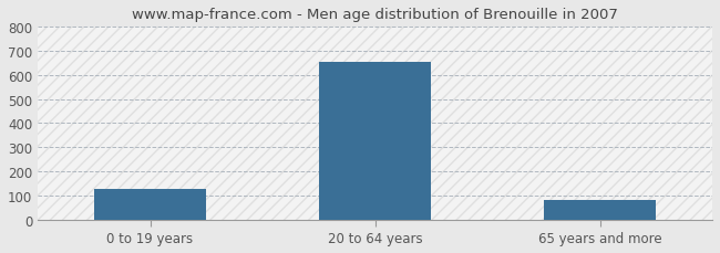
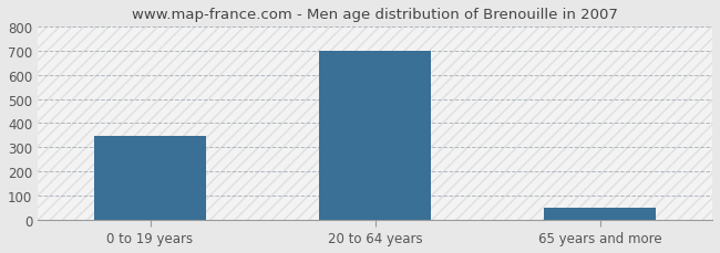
0 to 19 years: 125 -> 345
20 to 64 years: 655 -> 700
65 years and more: 80 -> 50
